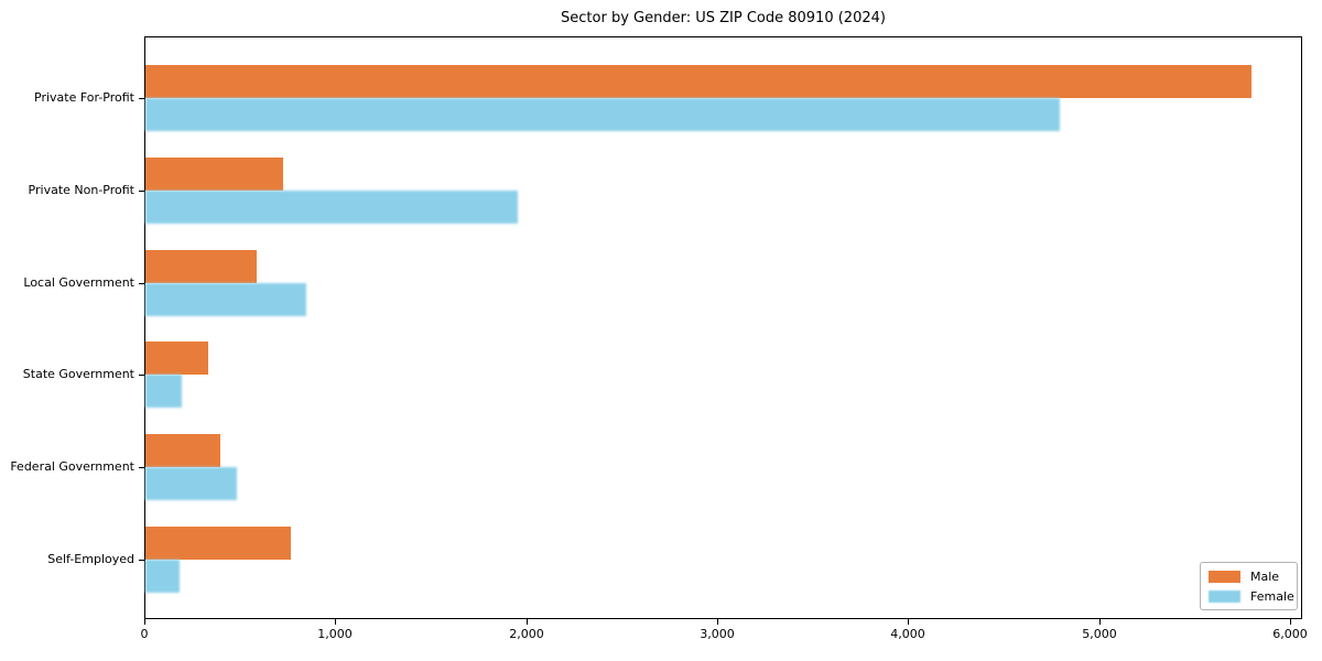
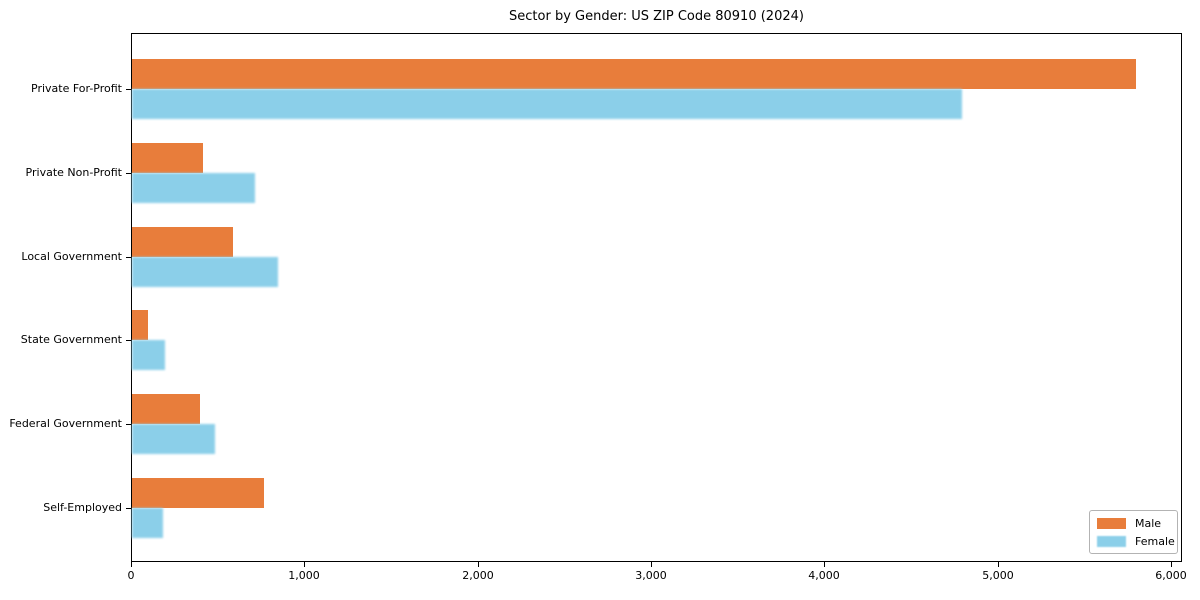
Male/Private Non-Profit: 720 -> 410
Female/Private Non-Profit: 1950 -> 710
Male/State Government: 330 -> 100
